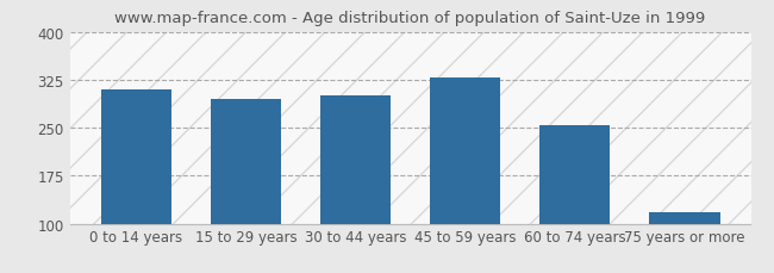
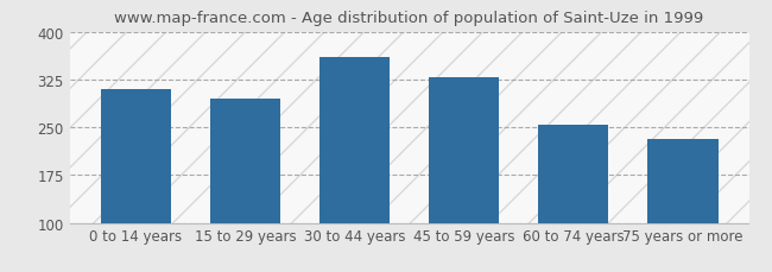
30 to 44 years: 300 -> 360
75 years or more: 118 -> 232
